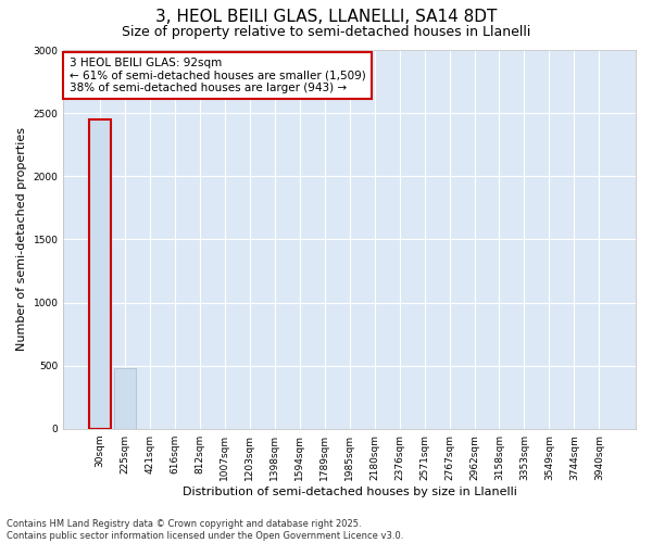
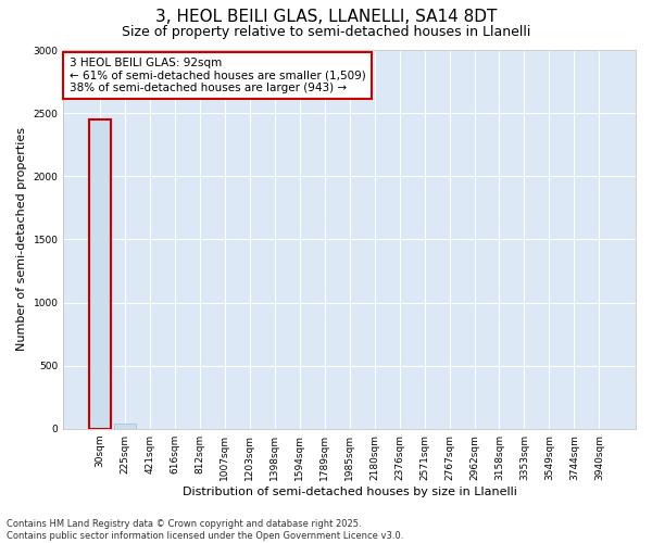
225sqm: 480 -> 40
